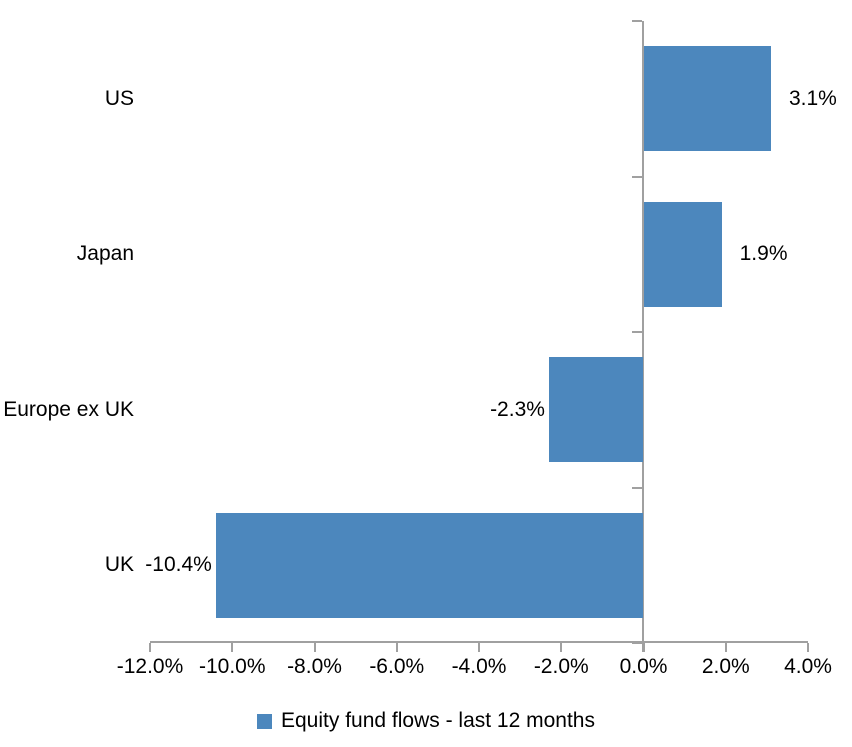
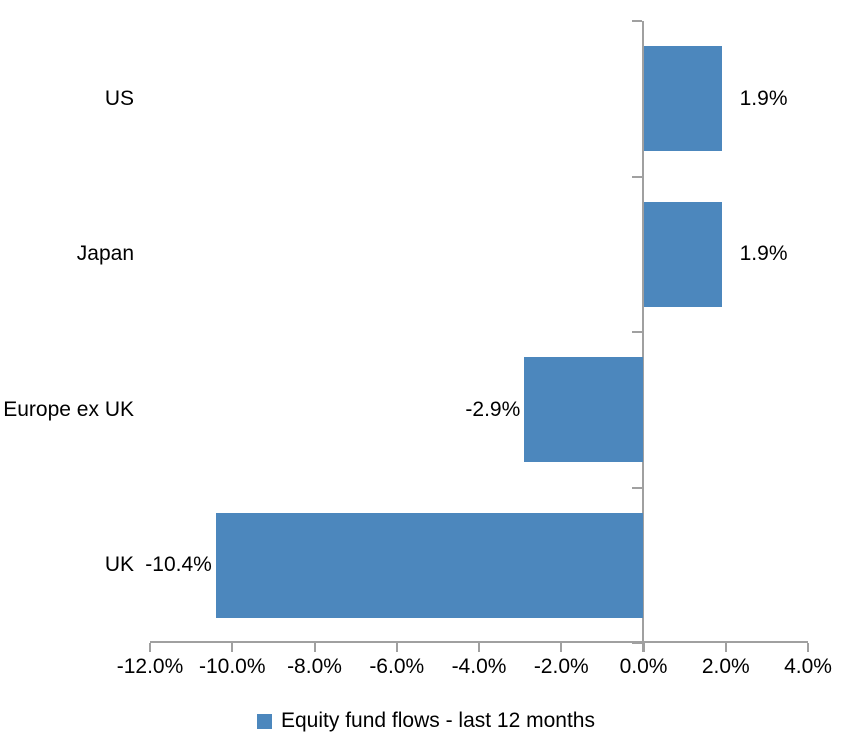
US: 3.1% -> 1.9%
Europe ex UK: -2.3% -> -2.9%
